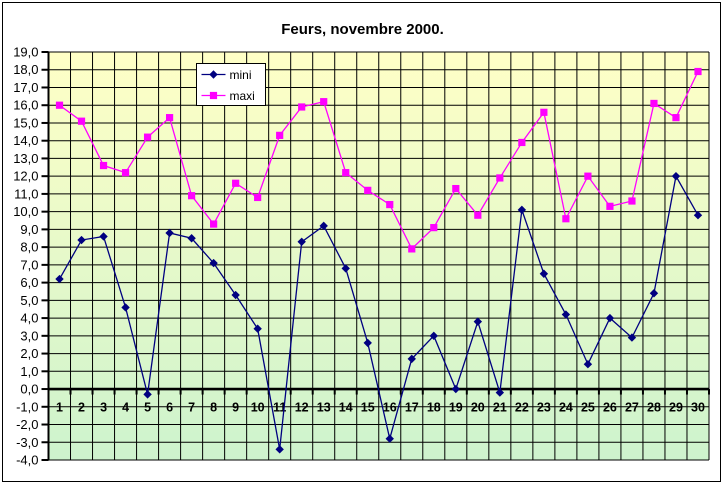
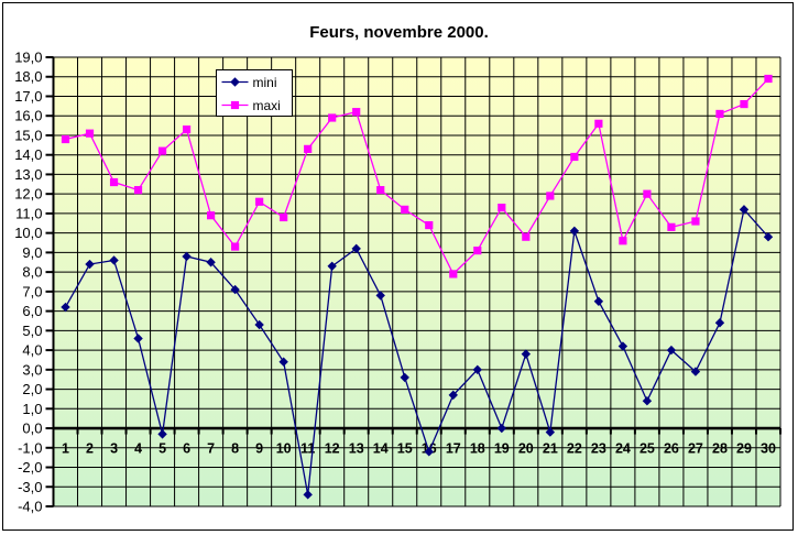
maxi/1: 16,0 -> 14,8
mini/16: -2,8 -> -1,2
mini/29: 12,0 -> 11,2
maxi/29: 15,3 -> 16,6
